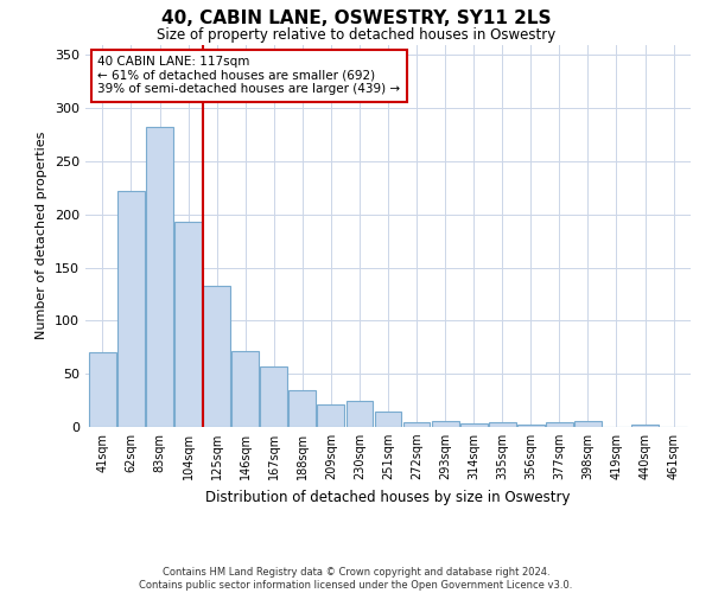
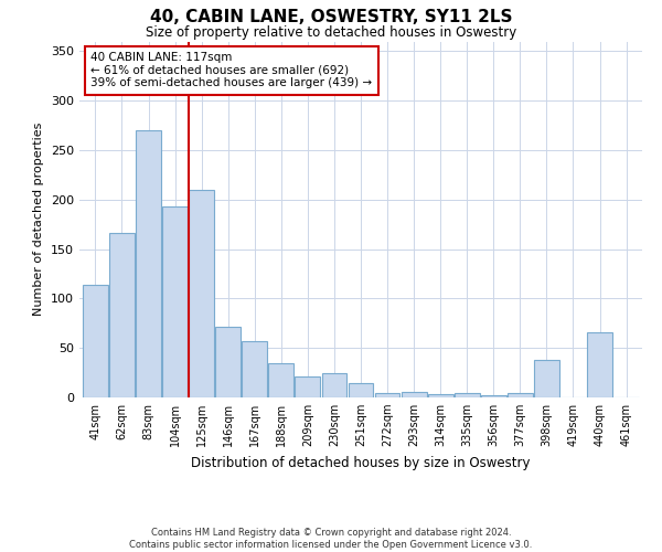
41sqm: 70 -> 114
62sqm: 222 -> 166
83sqm: 282 -> 270
125sqm: 133 -> 210
398sqm: 6 -> 38
440sqm: 2 -> 66
